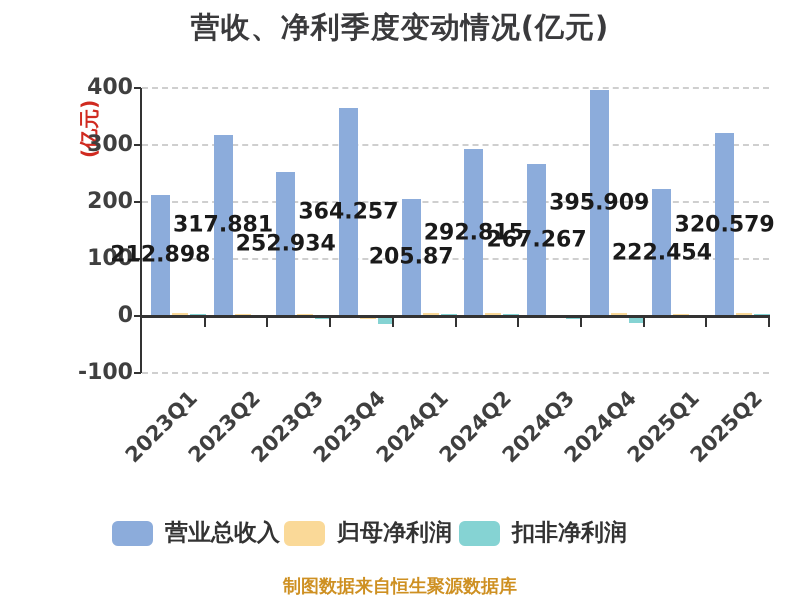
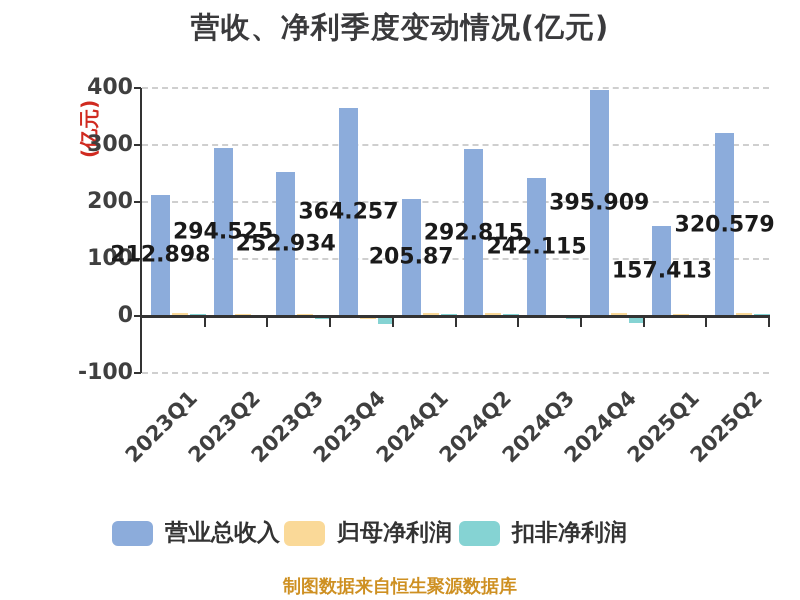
营业总收入/2023Q2: 317.881 -> 294.525
营业总收入/2024Q3: 267.267 -> 242.115
营业总收入/2025Q1: 222.454 -> 157.413
